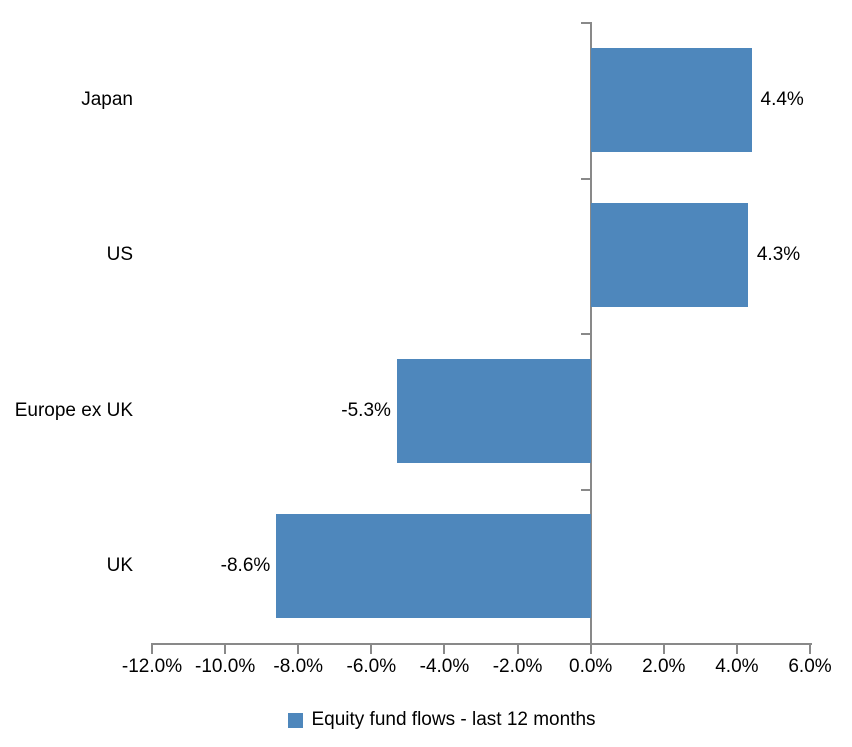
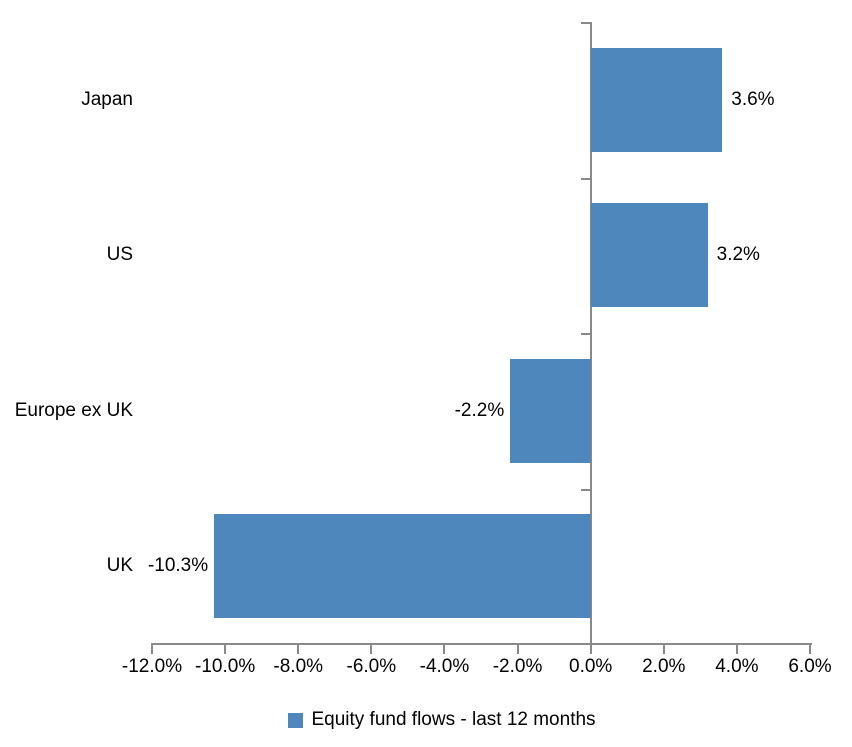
Japan: 4.4% -> 3.6%
US: 4.3% -> 3.2%
Europe ex UK: -5.3% -> -2.2%
UK: -8.6% -> -10.3%
